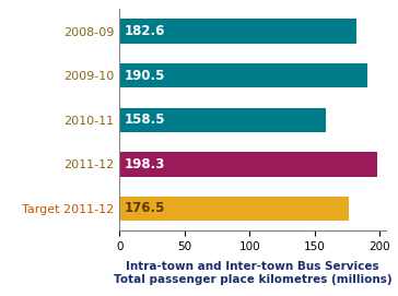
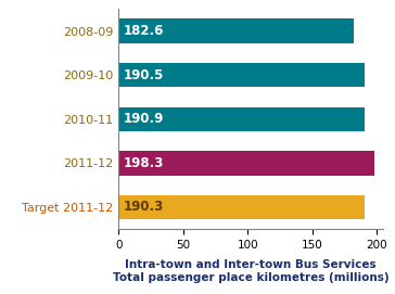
2010-11: 158.5 -> 190.9
Target 2011-12: 176.5 -> 190.3
